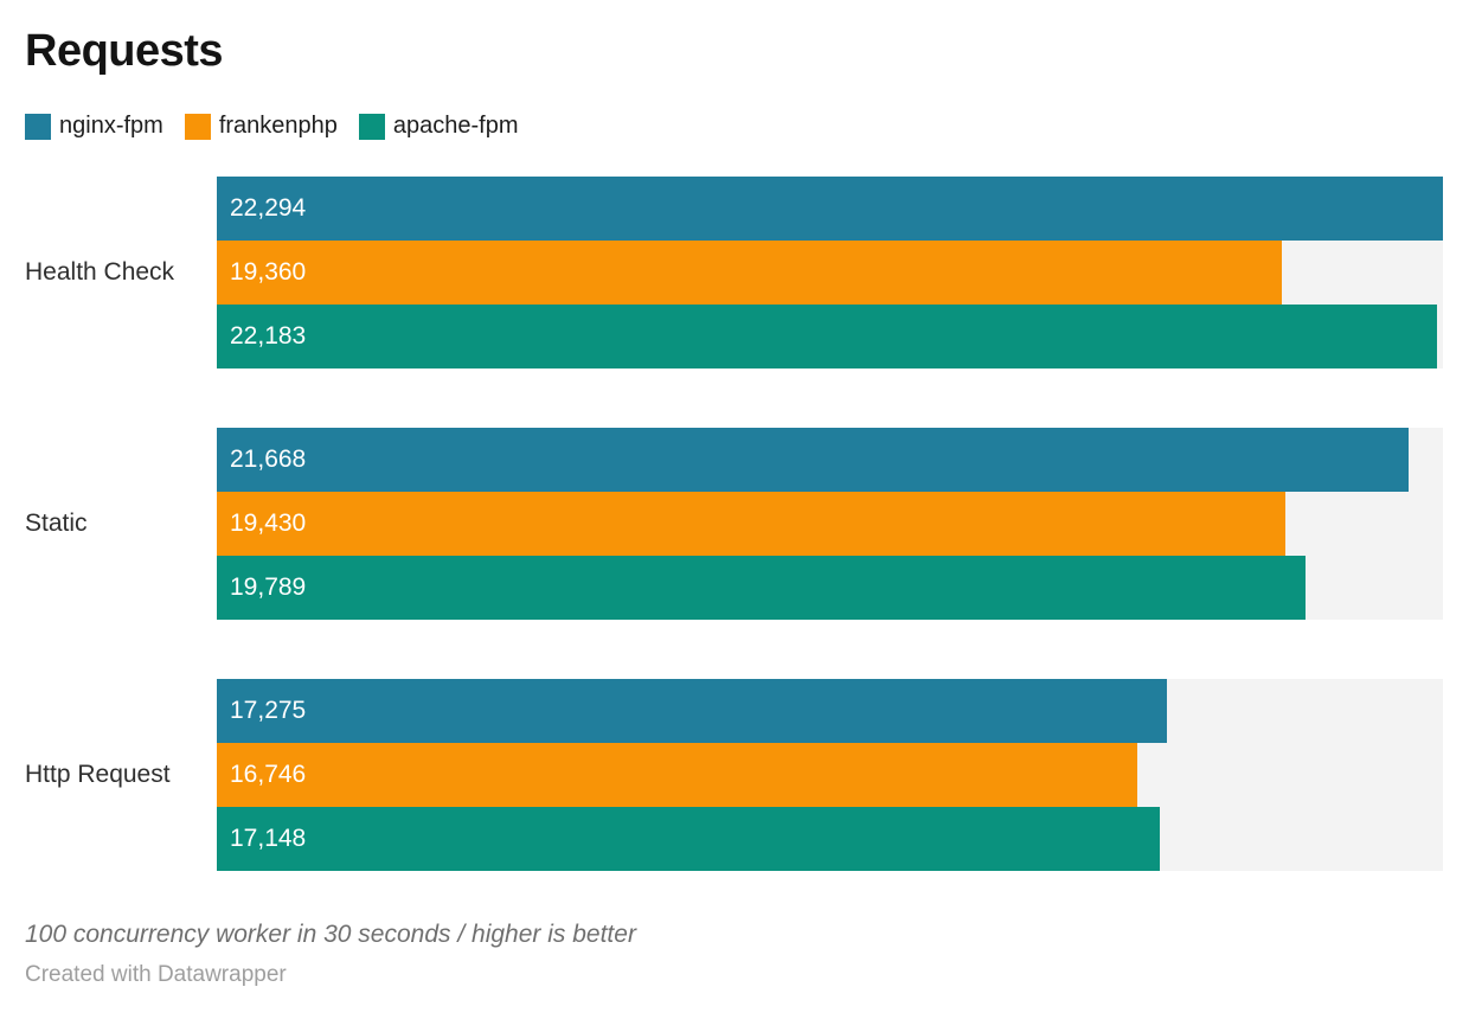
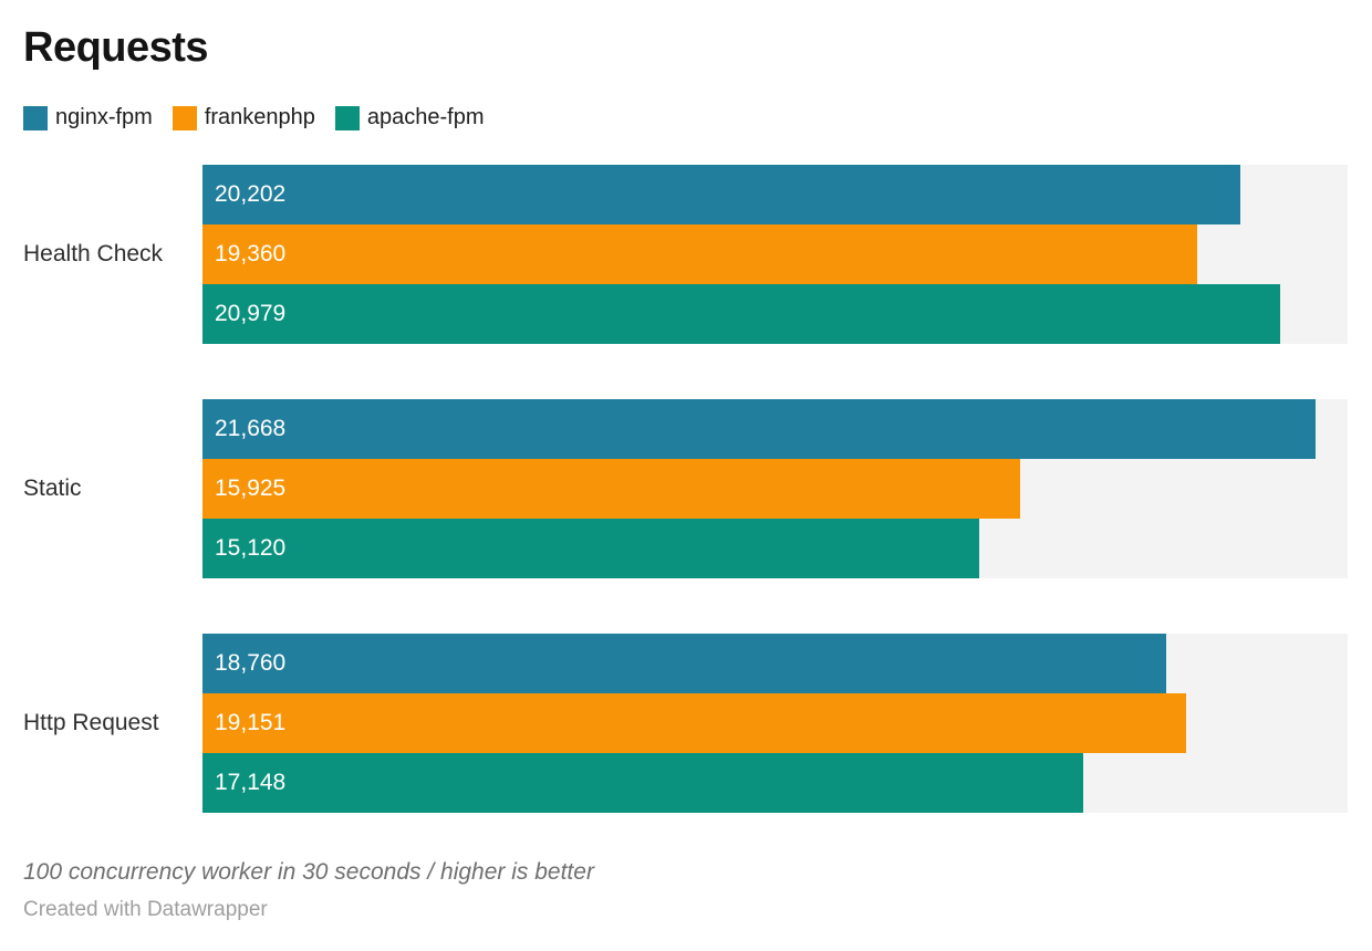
nginx-fpm/Health Check: 22,294 -> 20,202
apache-fpm/Health Check: 22,183 -> 20,979
frankenphp/Static: 19,430 -> 15,925
apache-fpm/Static: 19,789 -> 15,120
nginx-fpm/Http Request: 17,275 -> 18,760
frankenphp/Http Request: 16,746 -> 19,151
